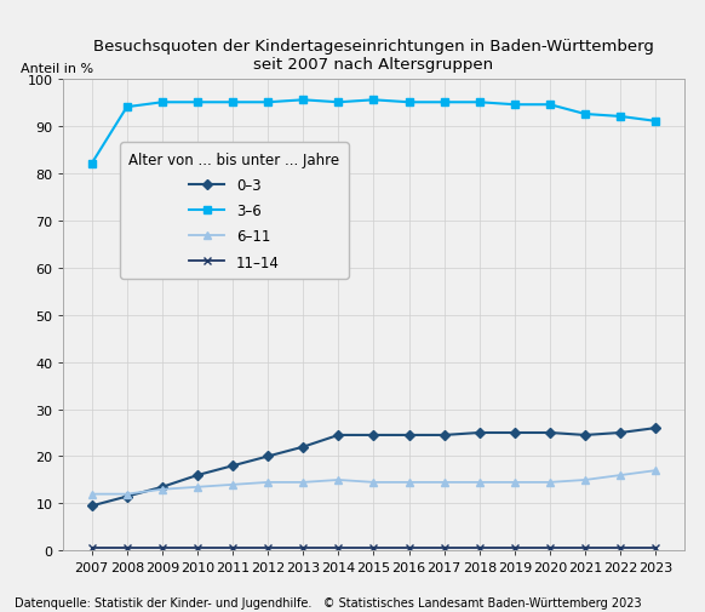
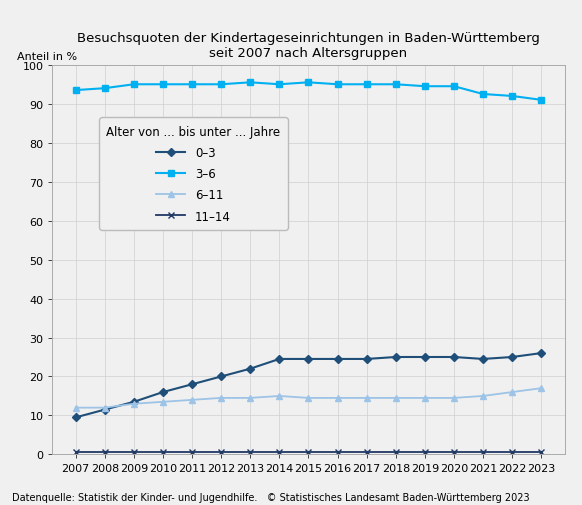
3–6/2007: 82.0 -> 93.5
